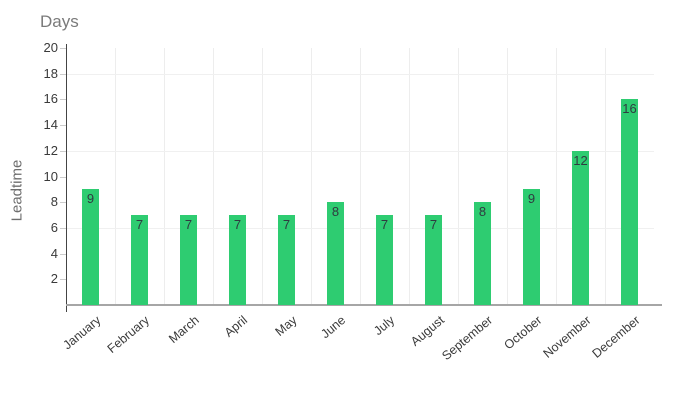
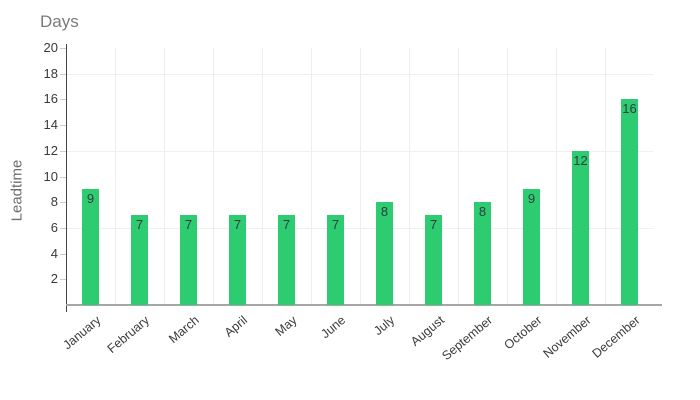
June: 8 -> 7
July: 7 -> 8
